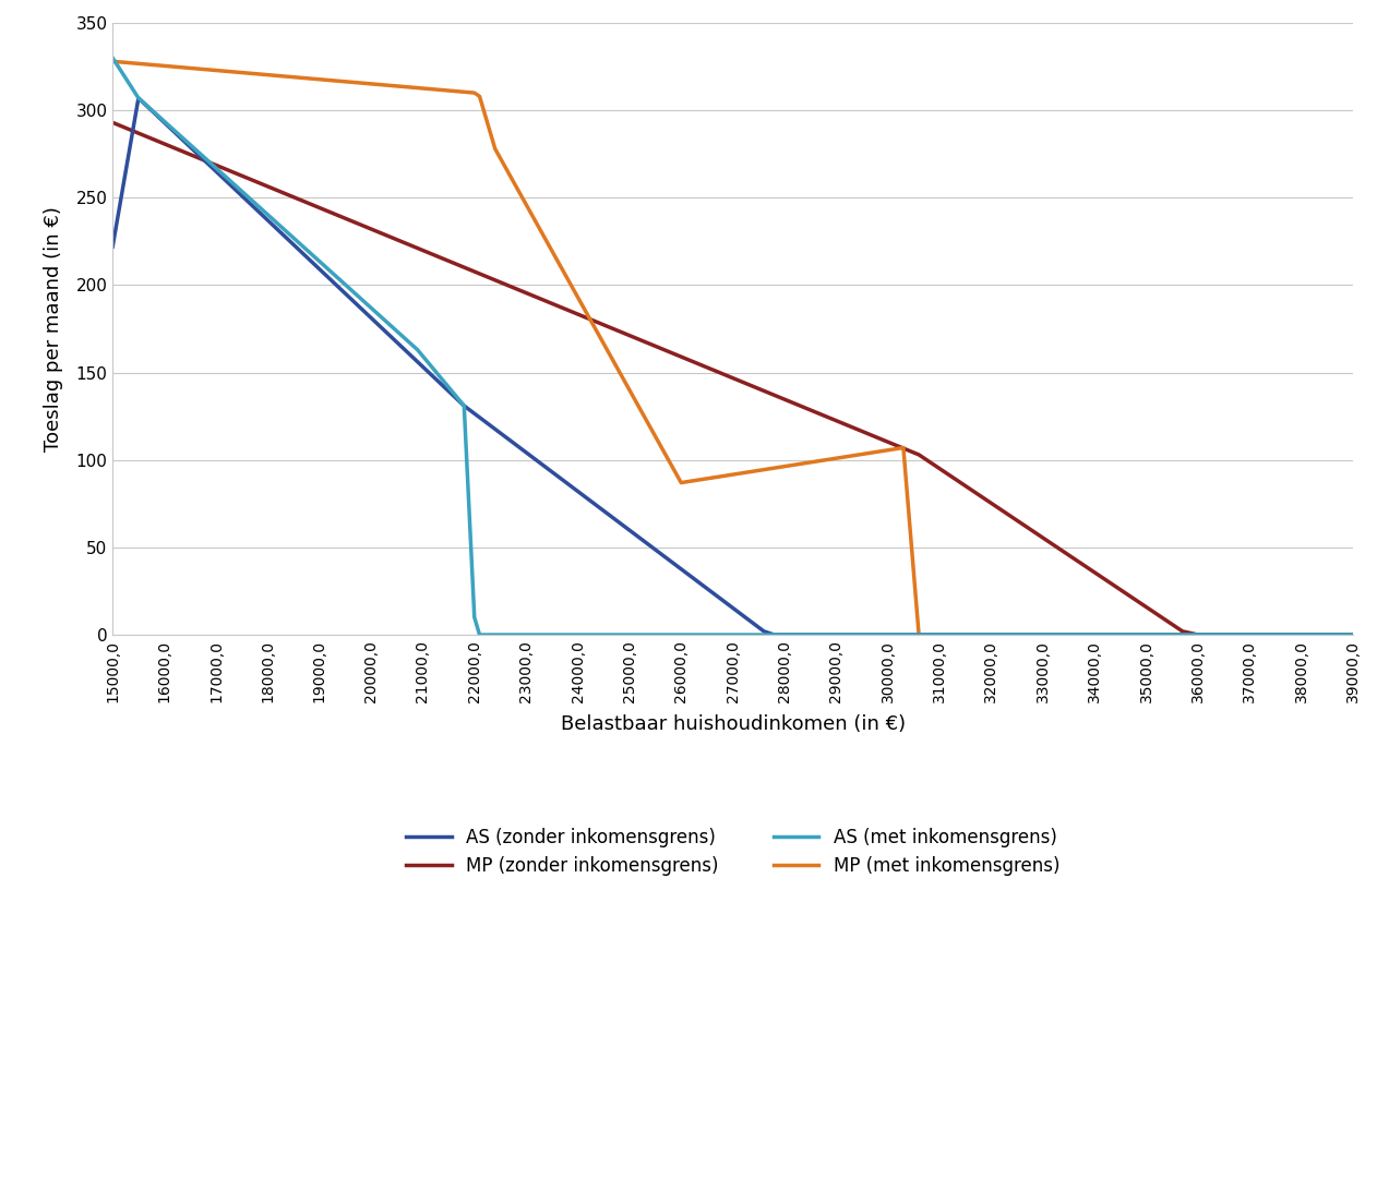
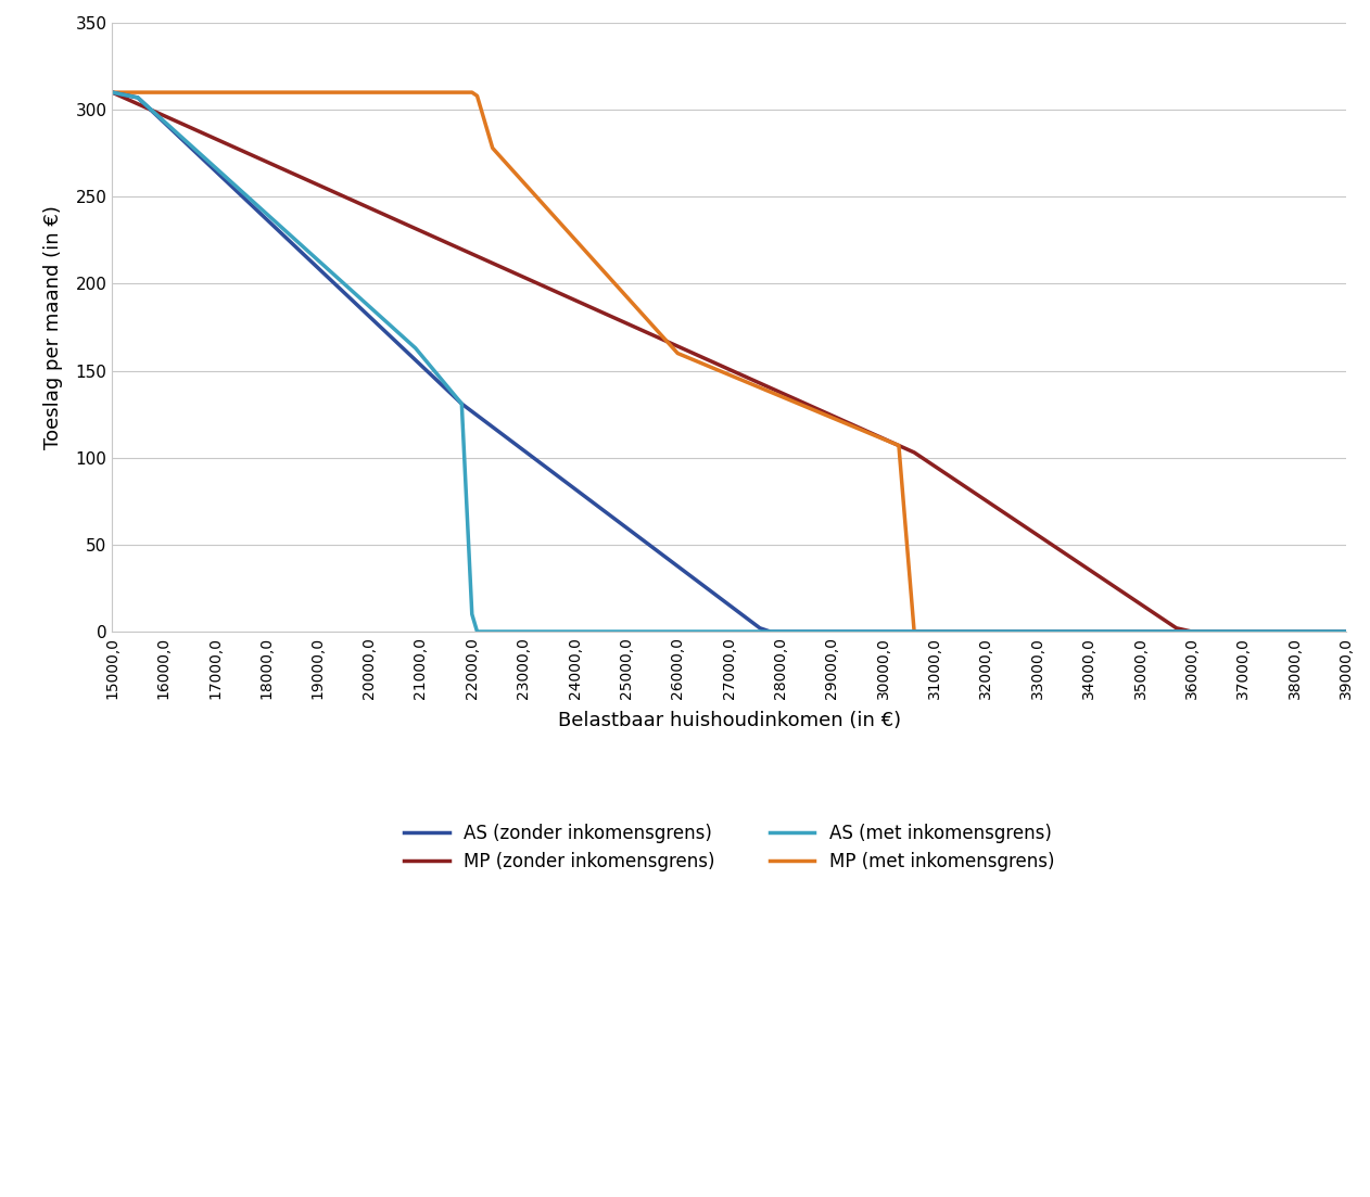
AS (zonder inkomensgrens)/15000,0: 222 -> 310
MP (zonder inkomensgrens)/15000,0: 293 -> 310
AS (met inkomensgrens)/15000,0: 330 -> 310
MP (met inkomensgrens)/15000,0: 328 -> 310
MP (met inkomensgrens)/26000,0: 87 -> 160
